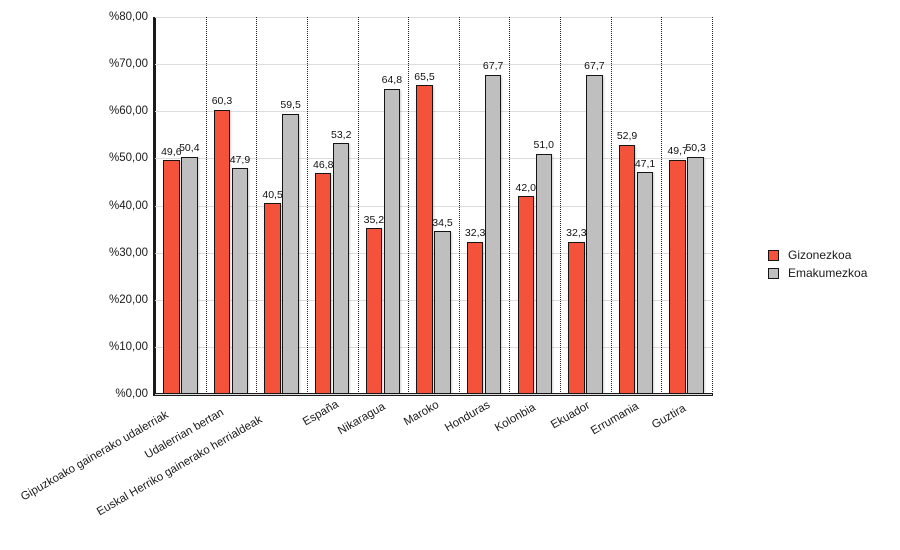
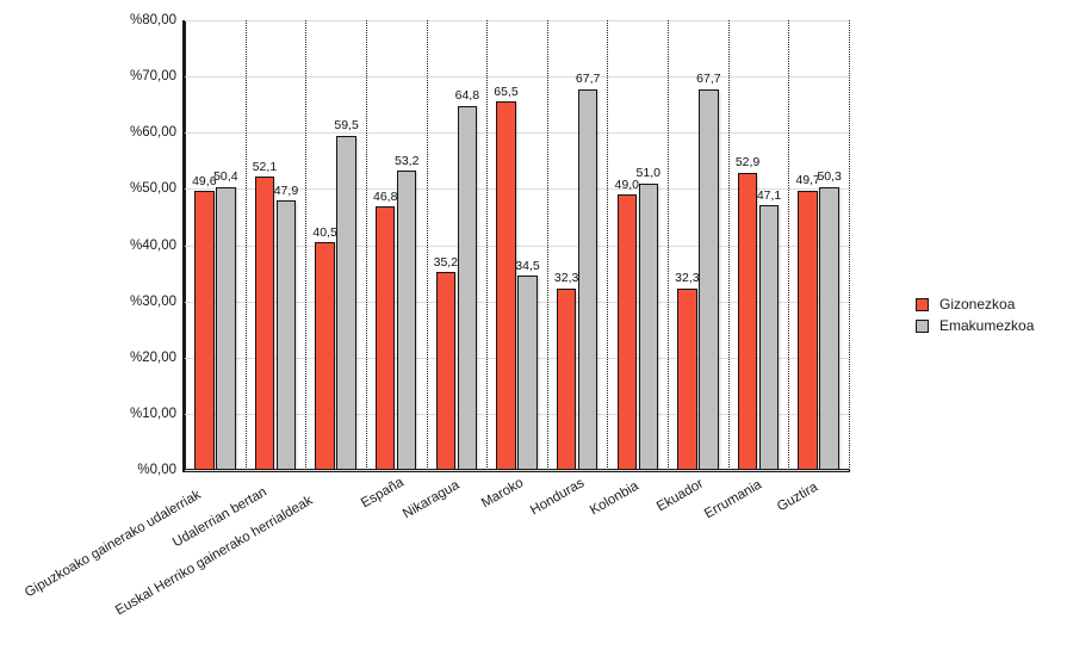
Gizonezkoa/Udalerrian bertan: 60,3 -> 52,1
Gizonezkoa/Kolonbia: 42,0 -> 49,0
